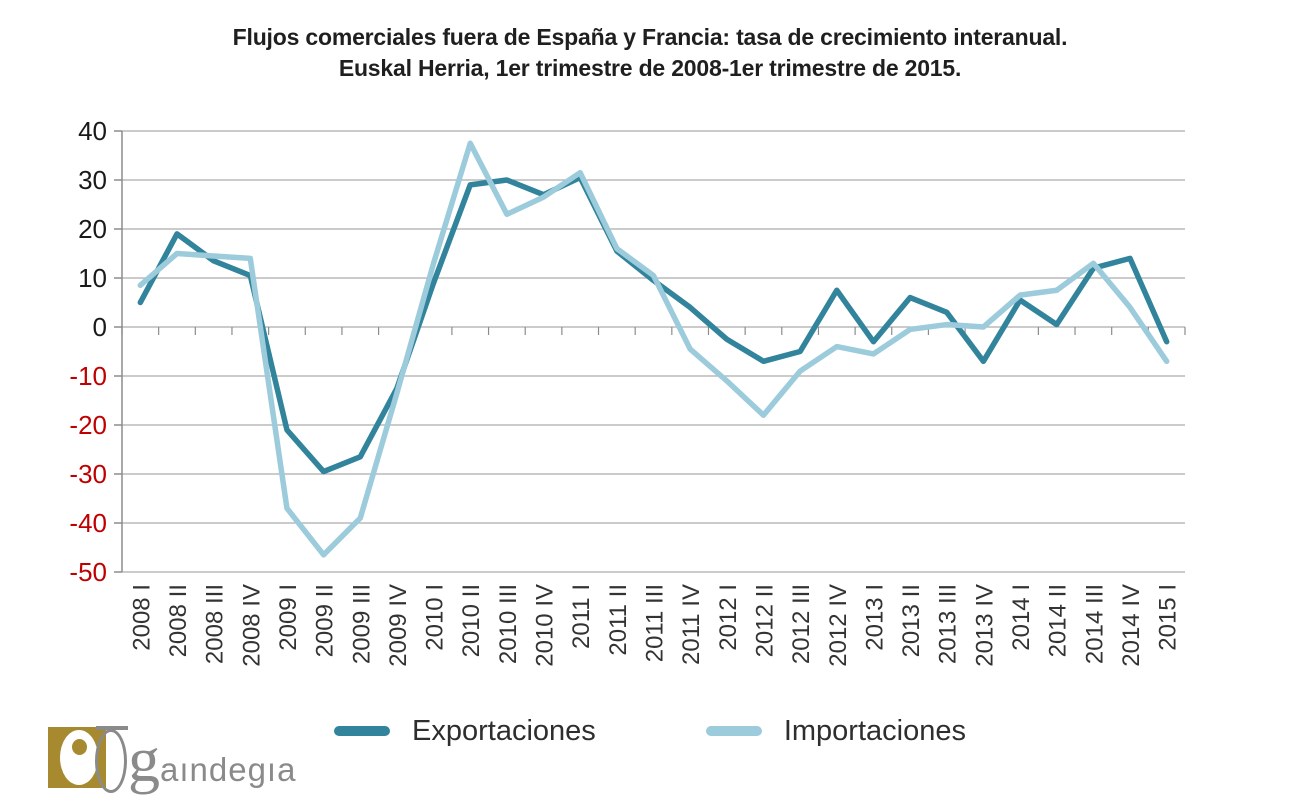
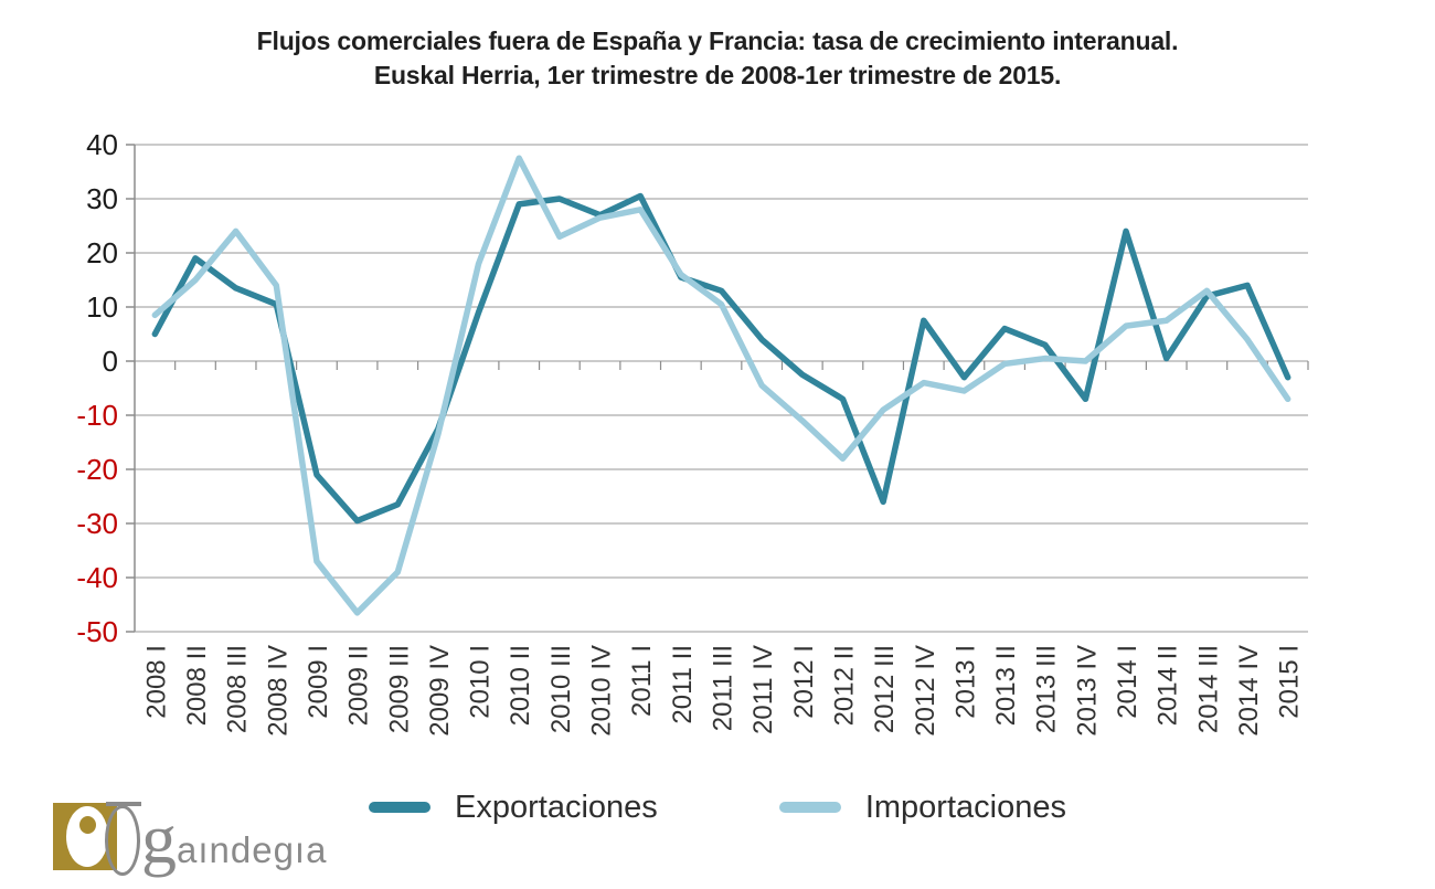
Importaciones/2008 III: 14 -> 24
Importaciones/2010 I: 13 -> 18
Importaciones/2011 I: 32 -> 28
Exportaciones/2011 III: 10 -> 13
Exportaciones/2012 III: -5 -> -26
Exportaciones/2014 I: 6 -> 24
